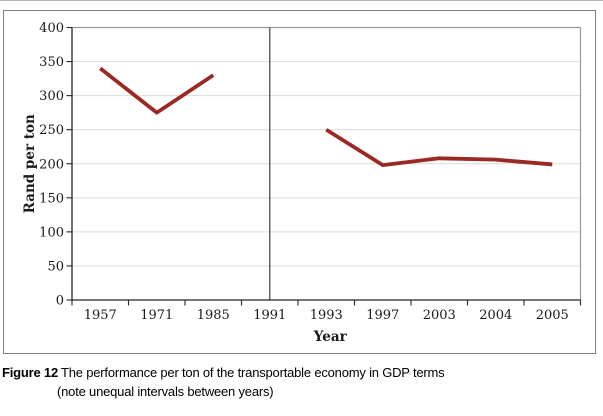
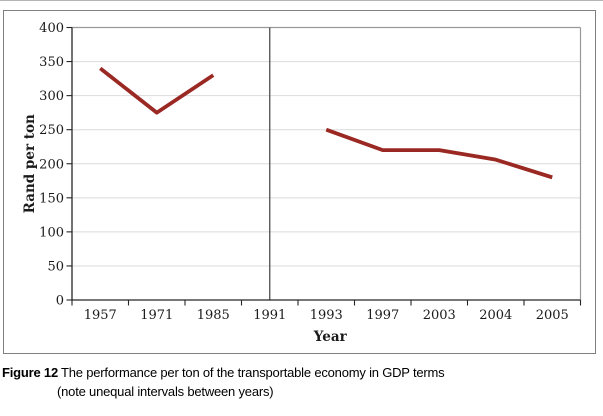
1997: 200 -> 220
2003: 210 -> 220
2005: 200 -> 180
